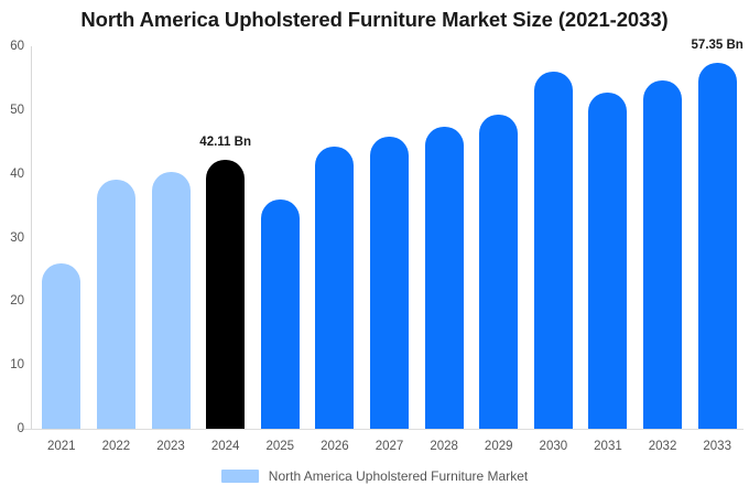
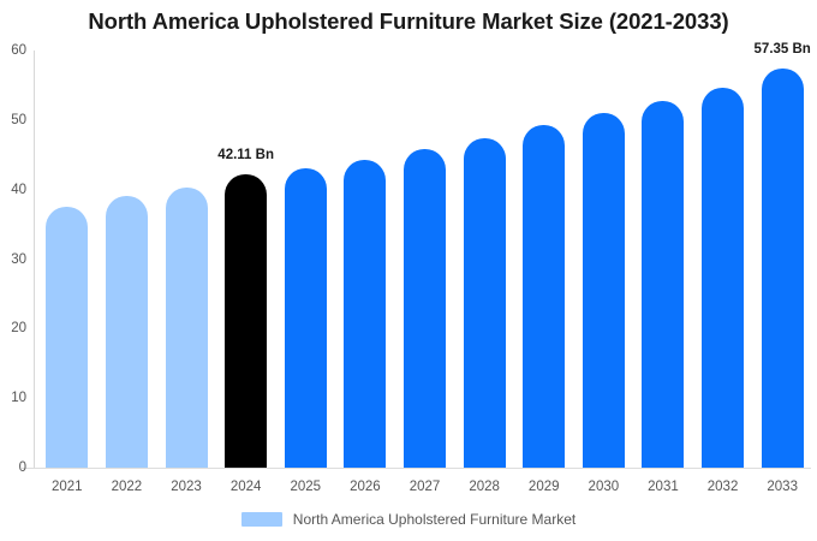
2021: 26 -> 38
2025: 36 -> 43
2030: 56 -> 51
